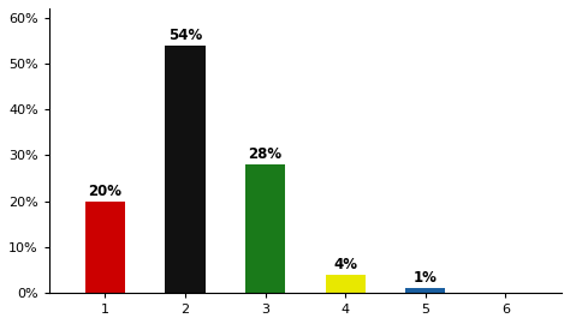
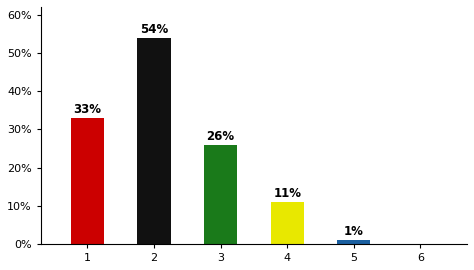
1: 20% -> 33%
3: 28% -> 26%
4: 4% -> 11%
